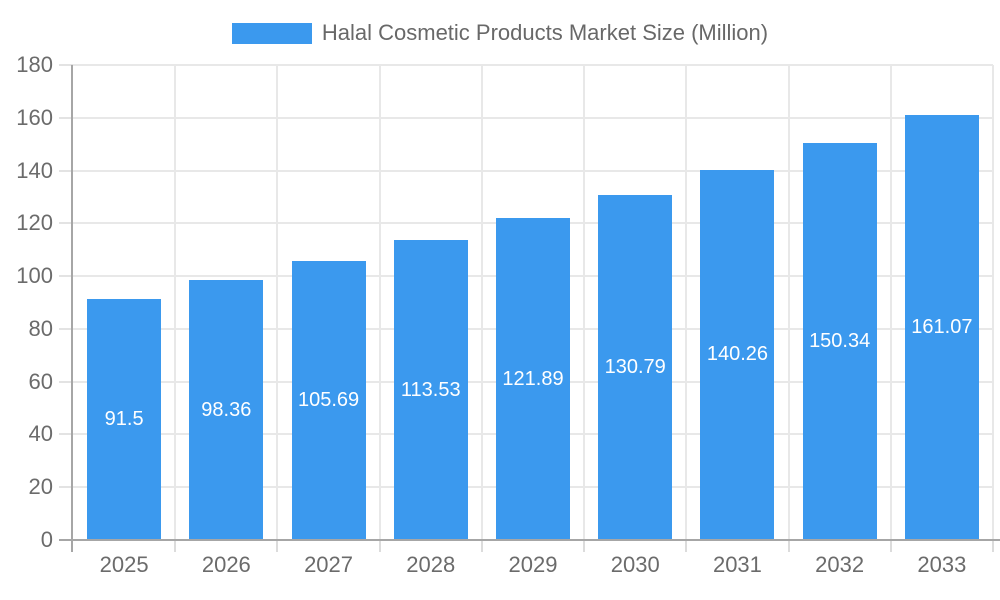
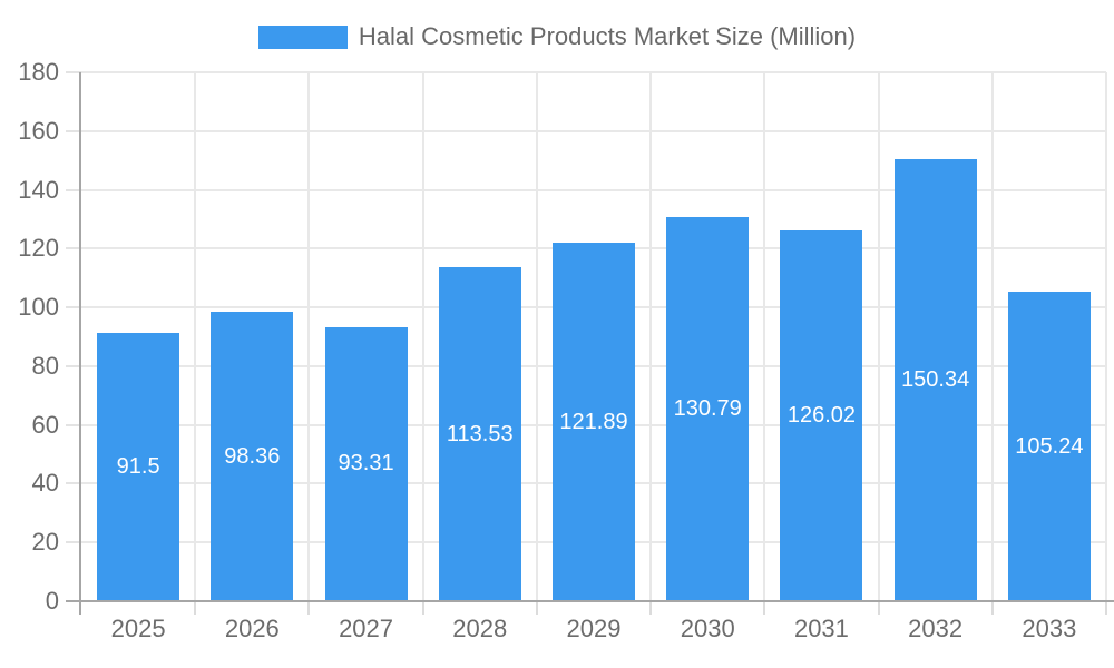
2027: 105.69 -> 93.31
2031: 140.26 -> 126.02
2033: 161.07 -> 105.24
